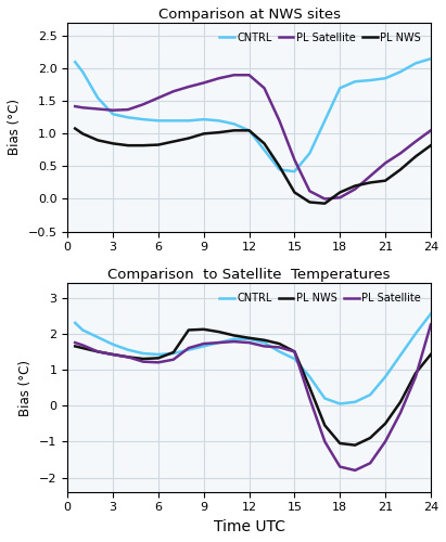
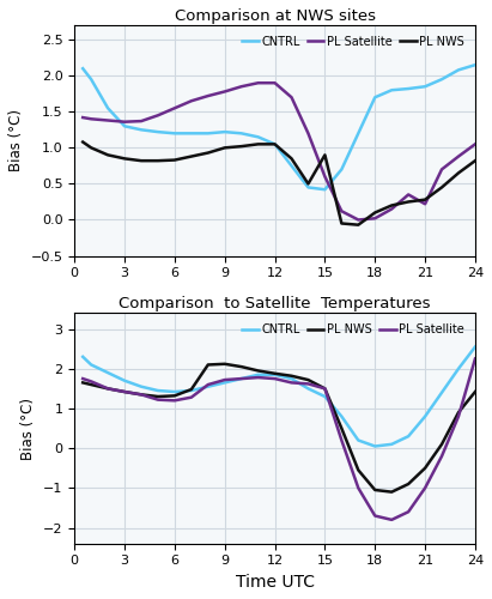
Comparison at NWS sites/PL NWS/15: 0.10 -> 0.90
Comparison at NWS sites/PL Satellite/21: 0.55 -> 0.22
